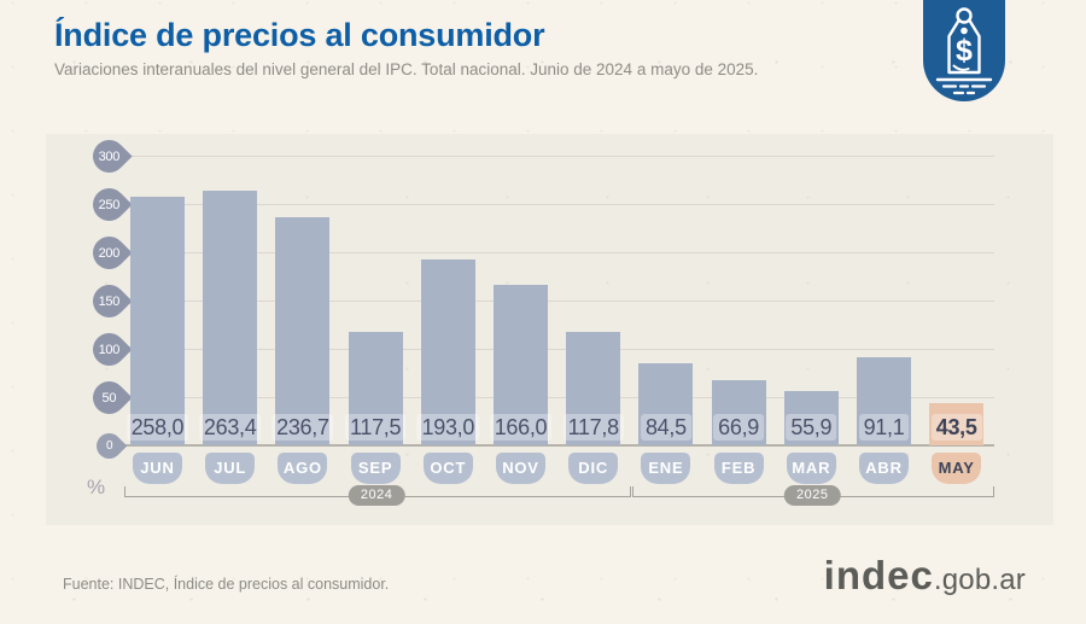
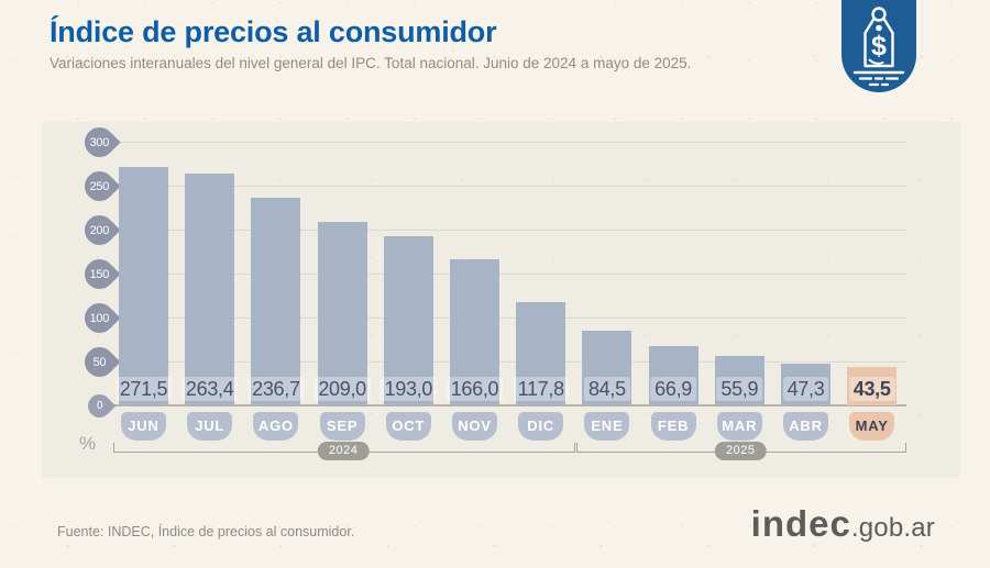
JUN: 258,0 -> 271,5
SEP: 117,5 -> 209,0
ABR: 91,1 -> 47,3
